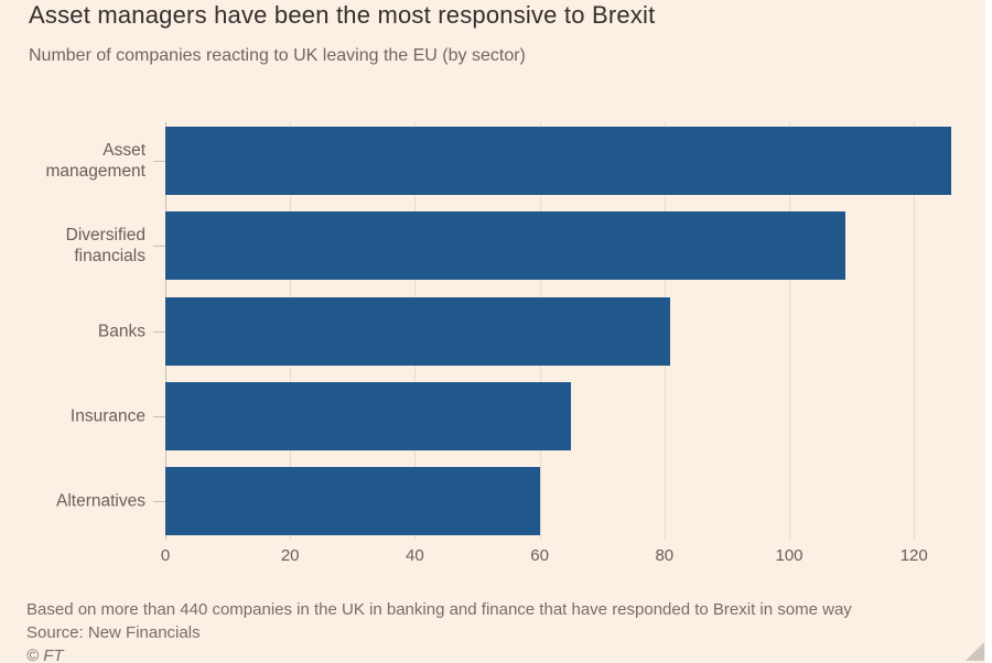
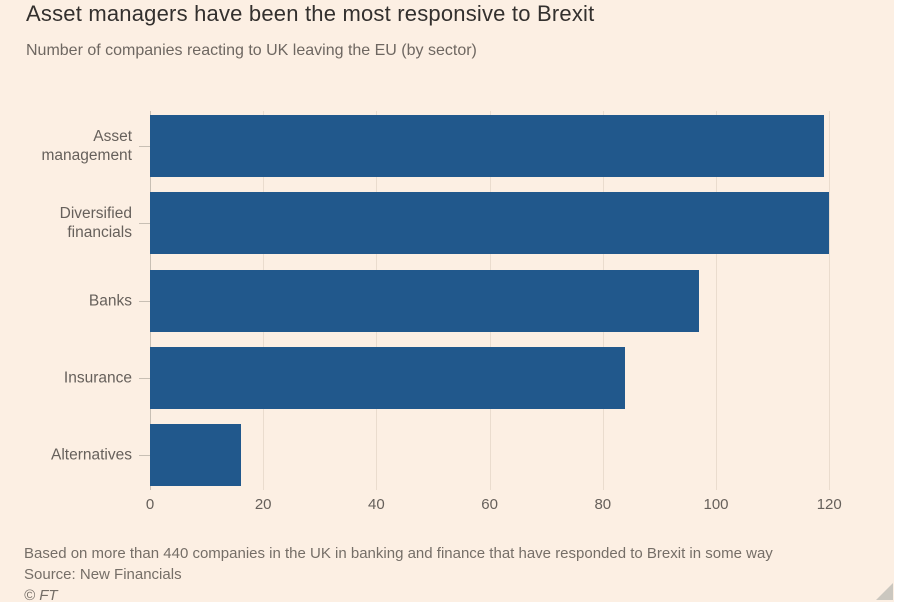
Asset management: 126 -> 119
Diversified financials: 109 -> 120
Banks: 81 -> 97
Insurance: 65 -> 84
Alternatives: 60 -> 16
